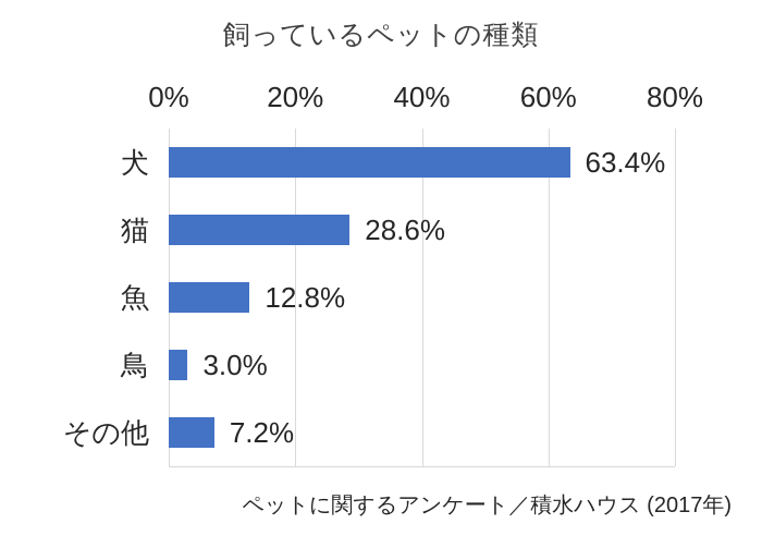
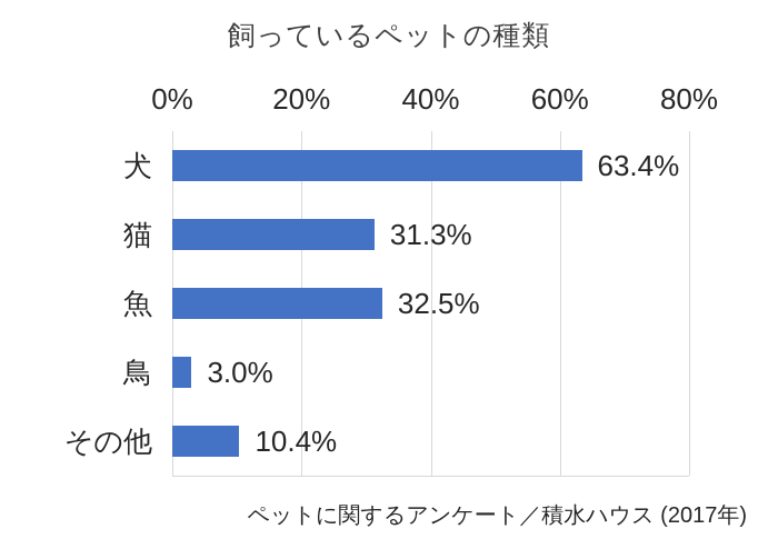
猫: 28.6% -> 31.3%
魚: 12.8% -> 32.5%
その他: 7.2% -> 10.4%
